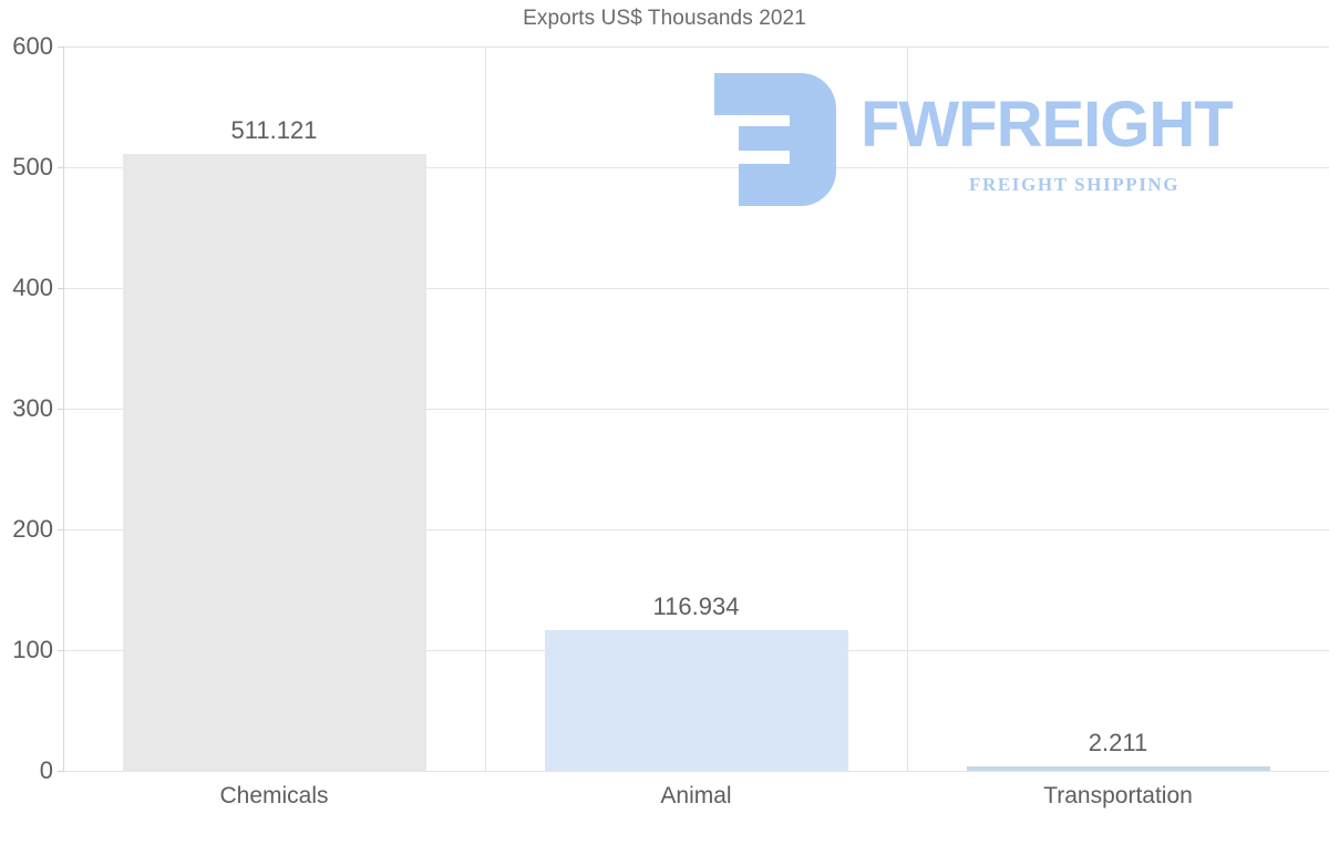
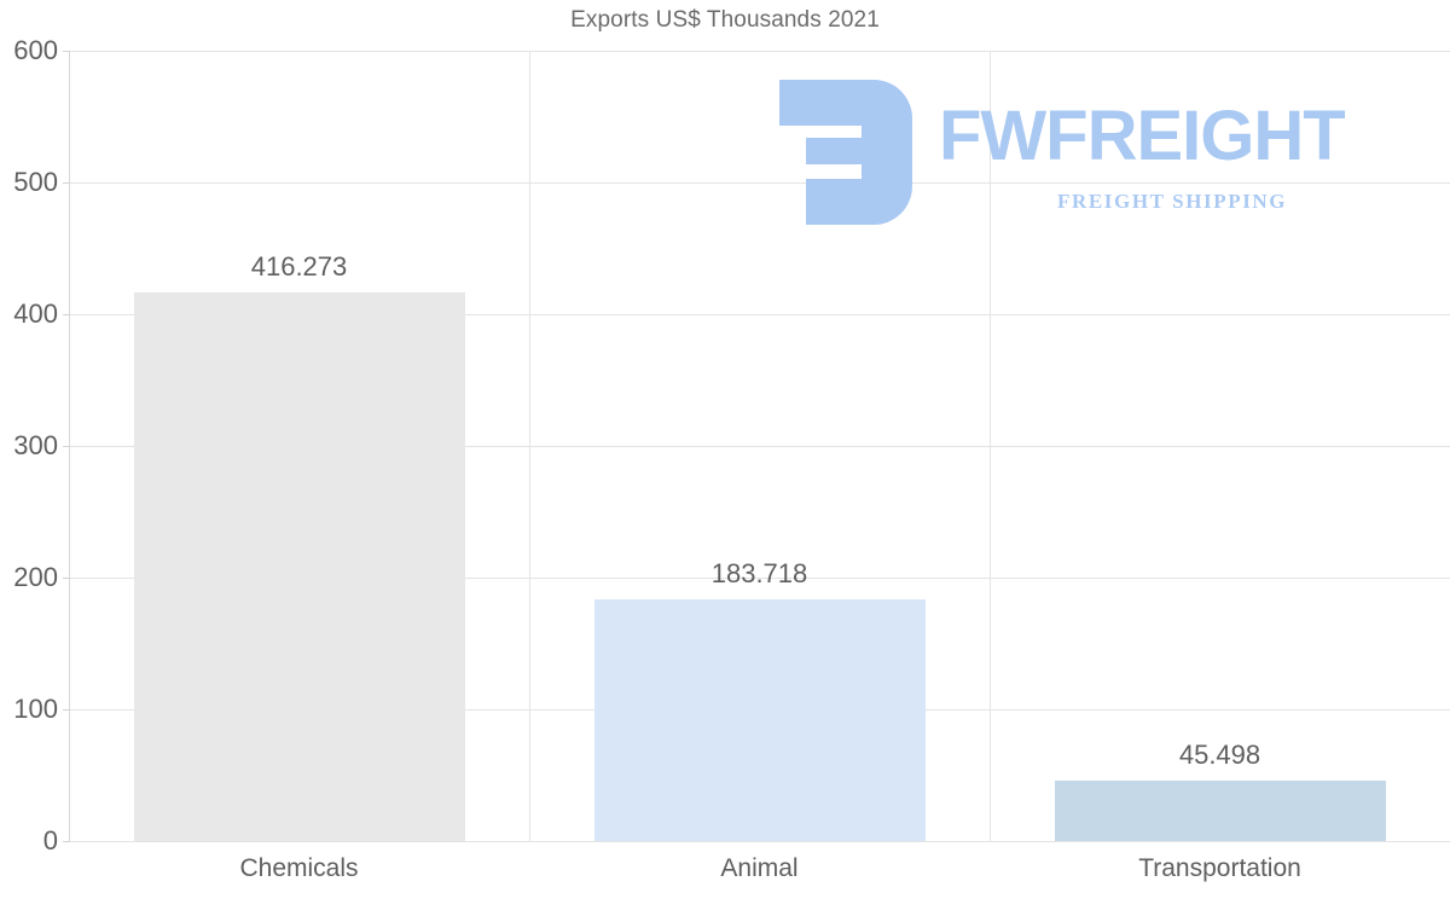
Chemicals: 511.121 -> 416.273
Animal: 116.934 -> 183.718
Transportation: 2.211 -> 45.498
